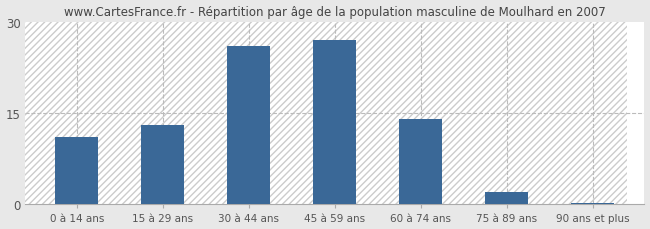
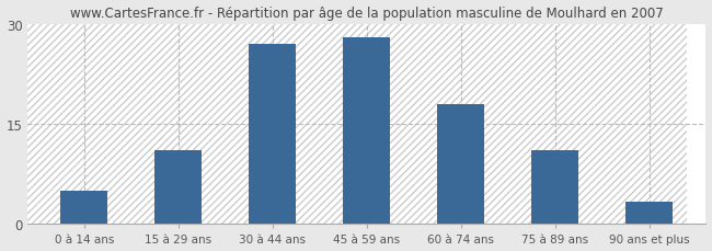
0 à 14 ans: 11.0 -> 5.0
15 à 29 ans: 13.0 -> 11.0
30 à 44 ans: 26.0 -> 27.0
45 à 59 ans: 27.0 -> 28.0
60 à 74 ans: 14.0 -> 18.0
75 à 89 ans: 2.0 -> 11.0
90 ans et plus: 0.2 -> 3.4
